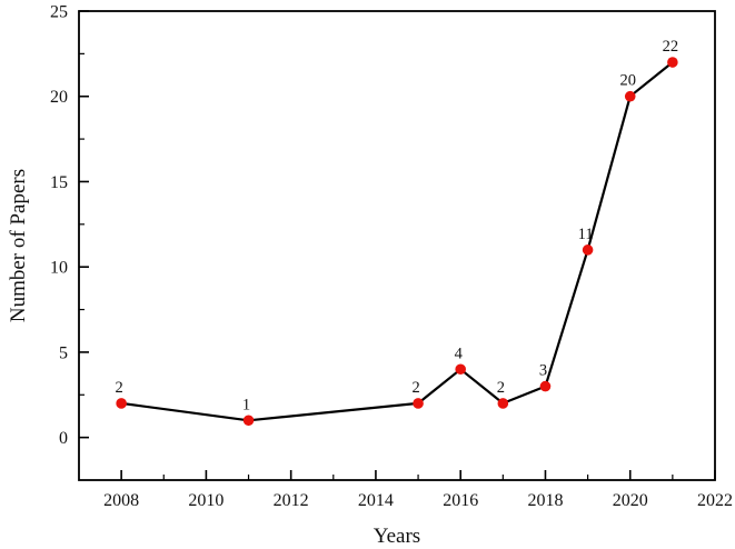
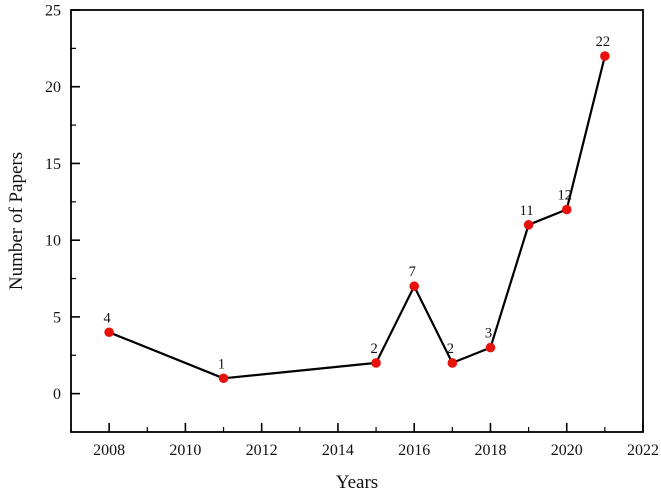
2008: 2 -> 4
2016: 4 -> 7
2020: 20 -> 12
